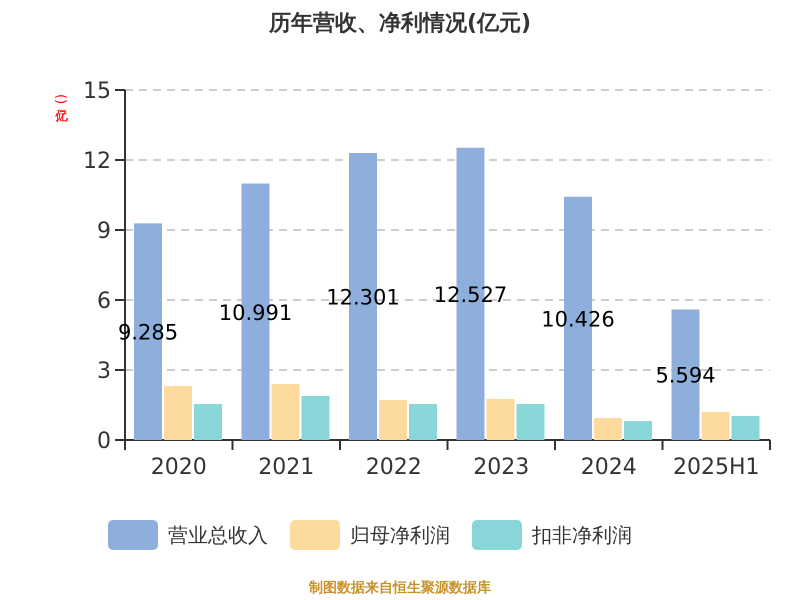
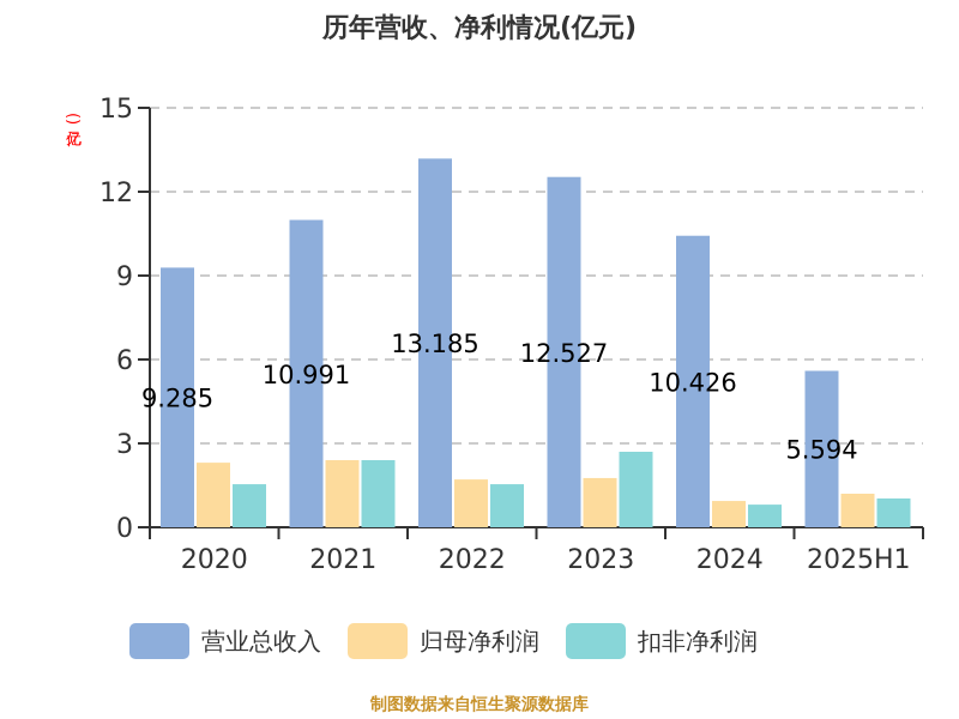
扣非净利润/2021: 1.9 -> 2.4
营业总收入/2022: 12.301 -> 13.185
扣非净利润/2023: 1.5 -> 2.7
